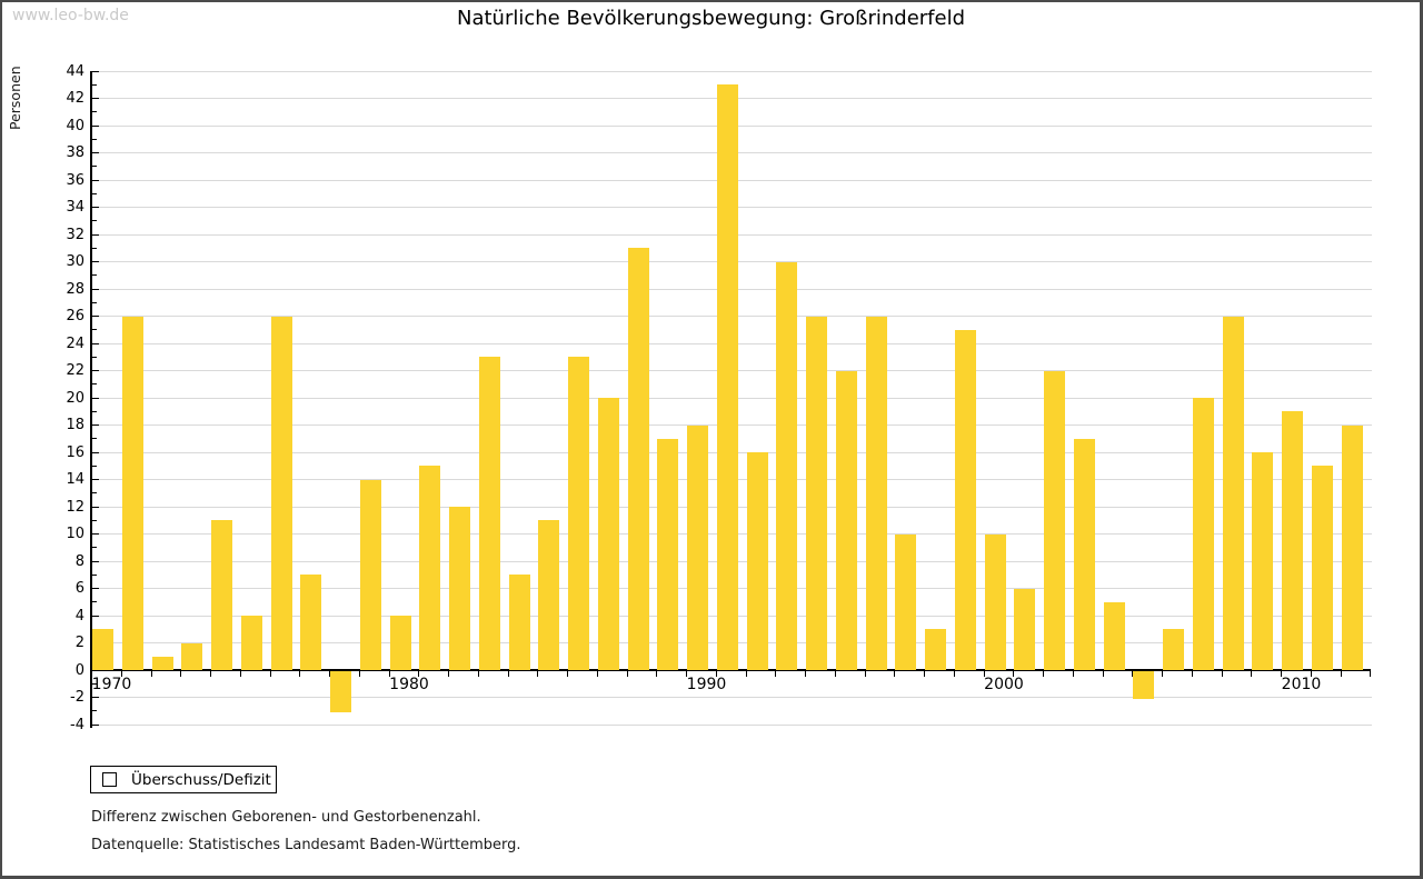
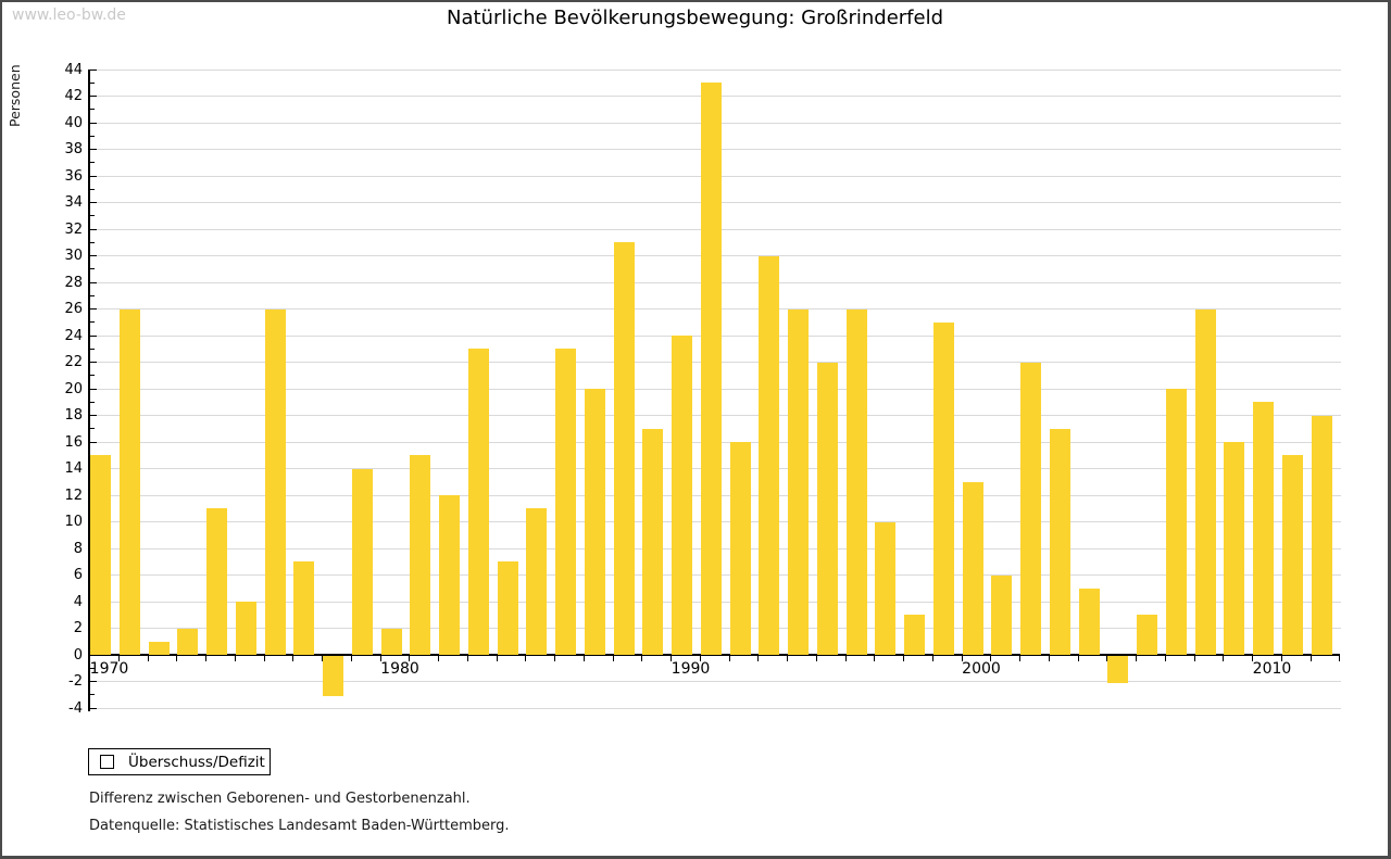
1970: 3 -> 15
1980: 4 -> 2
1990: 18 -> 24
2000: 10 -> 13
